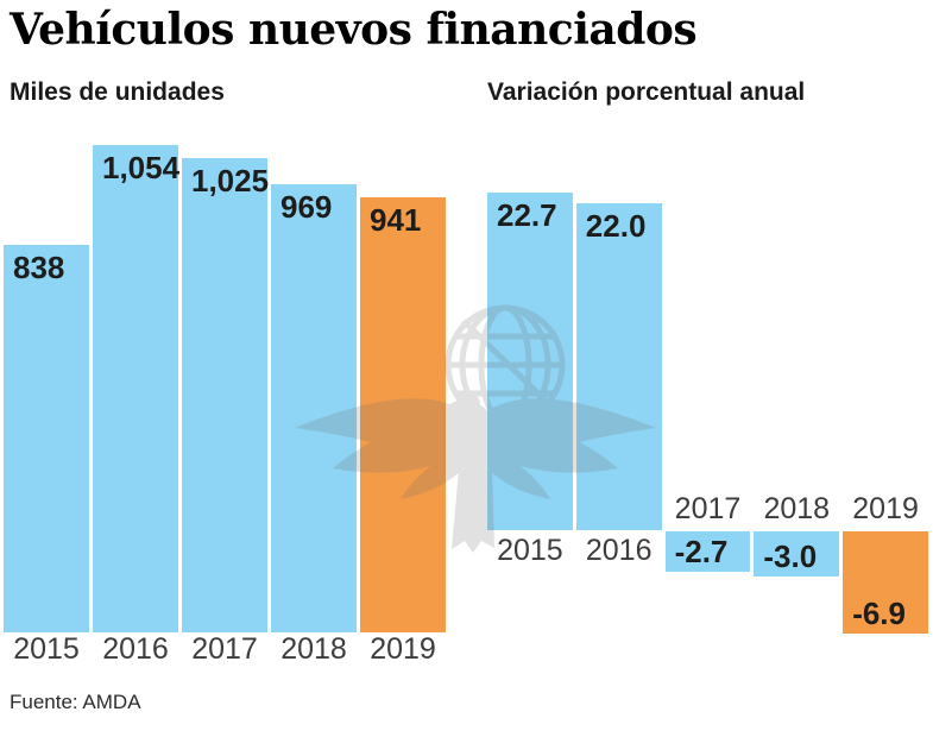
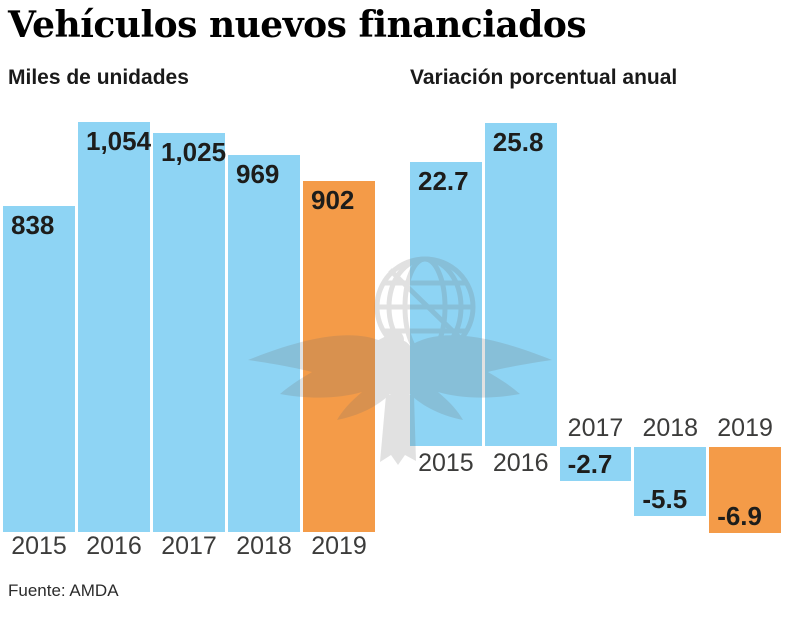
Miles de unidades/2019: 941 -> 902
Variación porcentual anual/2016: 22.0 -> 25.8
Variación porcentual anual/2018: -3.0 -> -5.5
